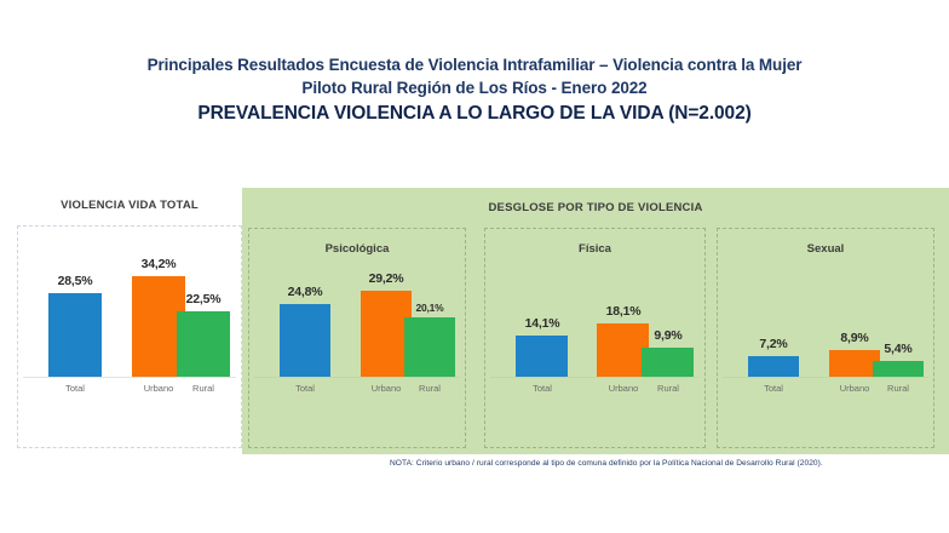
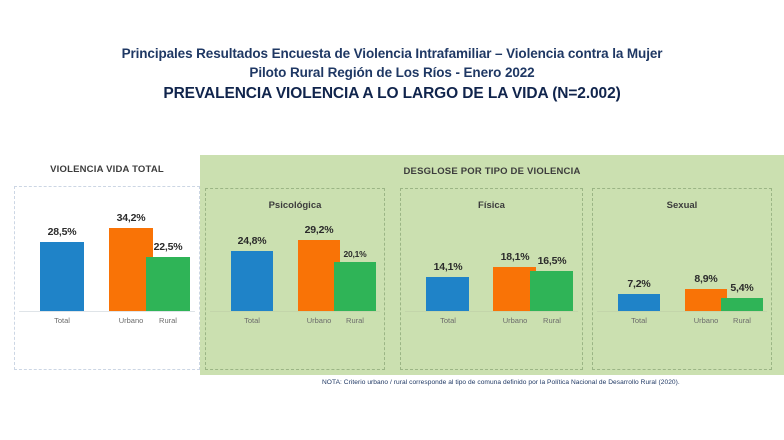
Física/Rural: 9,9% -> 16,5%
